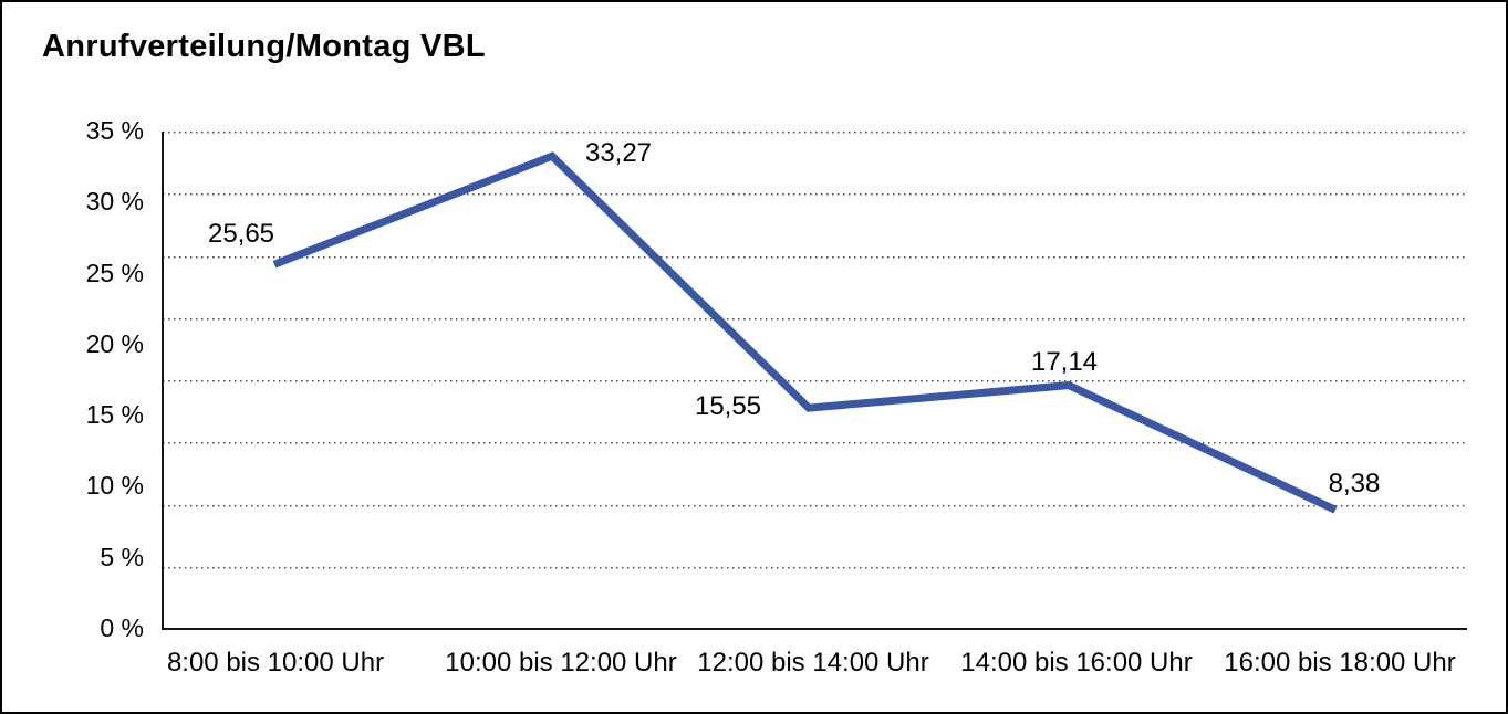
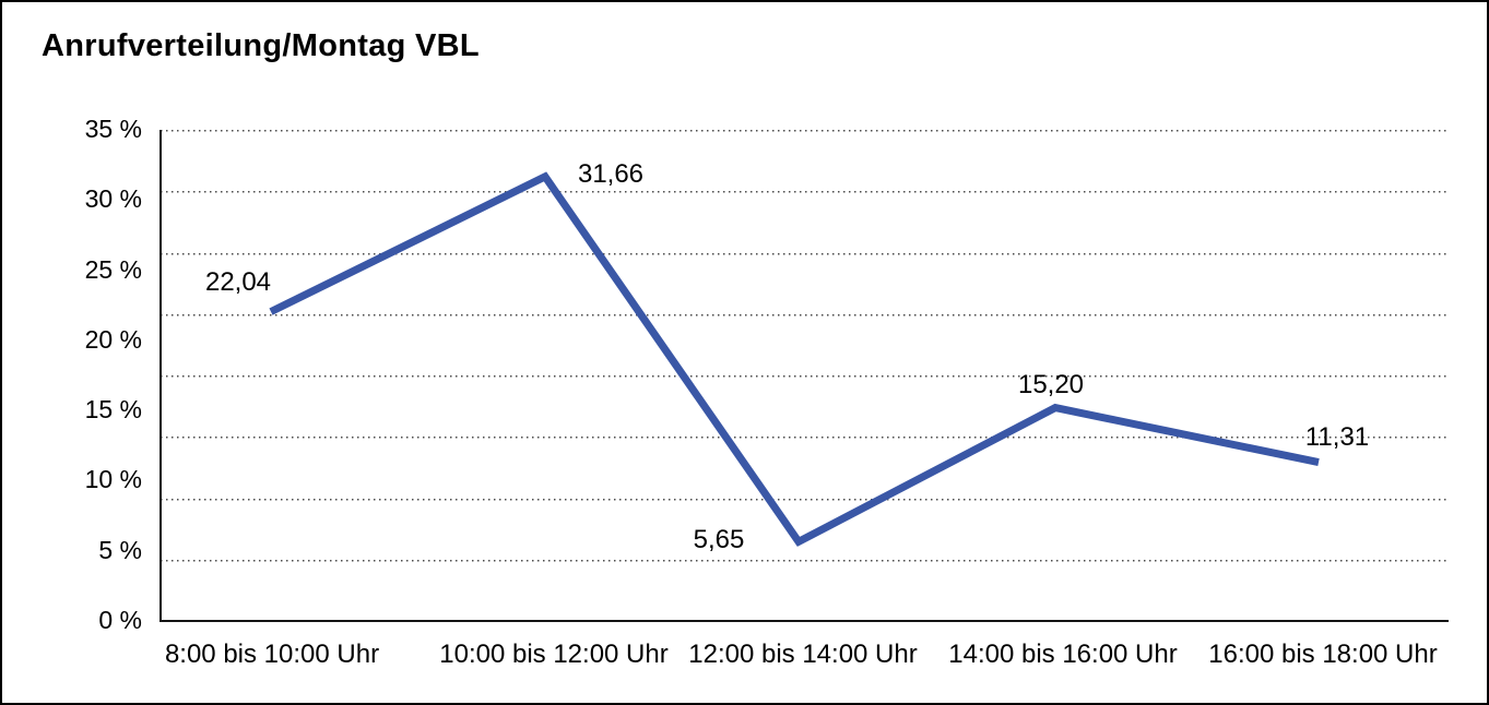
8:00 bis 10:00 Uhr: 25,65 -> 22,04
10:00 bis 12:00 Uhr: 33,27 -> 31,66
12:00 bis 14:00 Uhr: 15,55 -> 5,65
14:00 bis 16:00 Uhr: 17,14 -> 15,20
16:00 bis 18:00 Uhr: 8,38 -> 11,31
